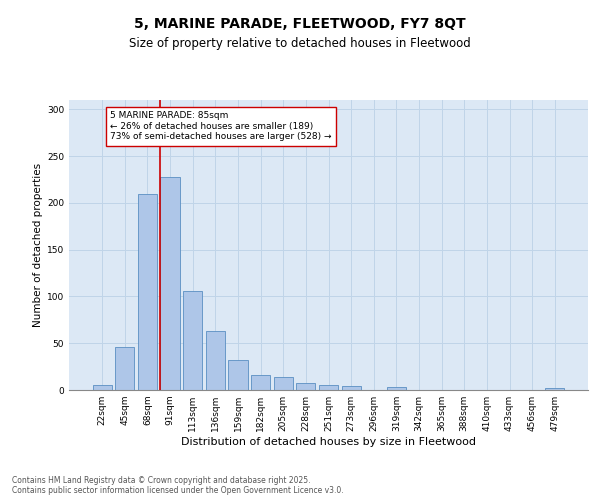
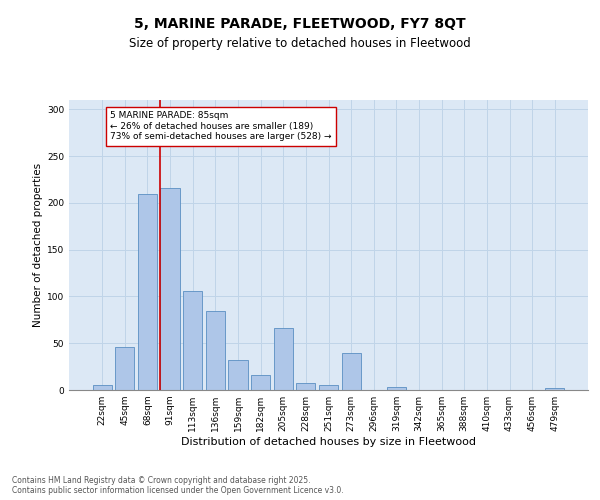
91sqm: 228 -> 216
136sqm: 63 -> 84
205sqm: 14 -> 66
273sqm: 4 -> 40
